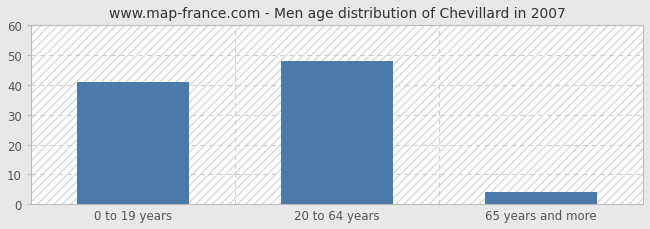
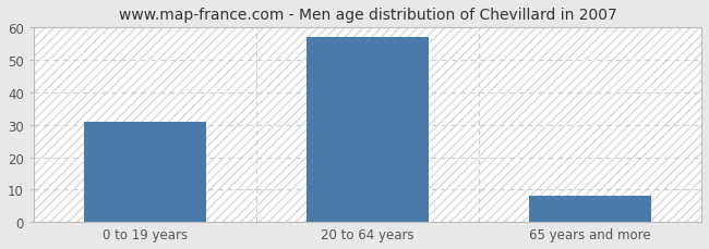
0 to 19 years: 41 -> 31
20 to 64 years: 48 -> 57
65 years and more: 4 -> 8
